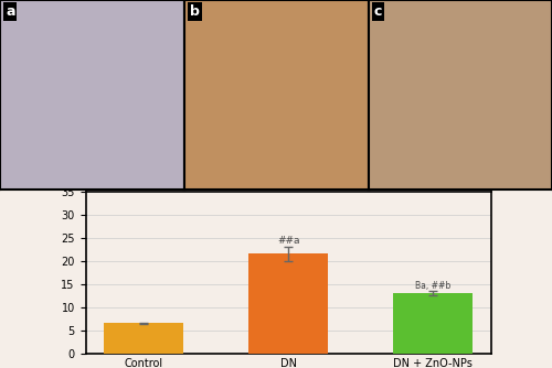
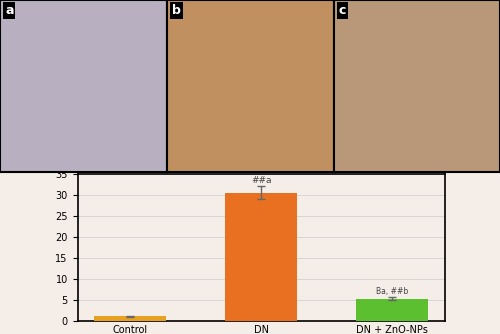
Control: 6.5 -> 1.0
DN: 21.5 -> 30.5
DN + ZnO-NPs: 13.0 -> 5.2
